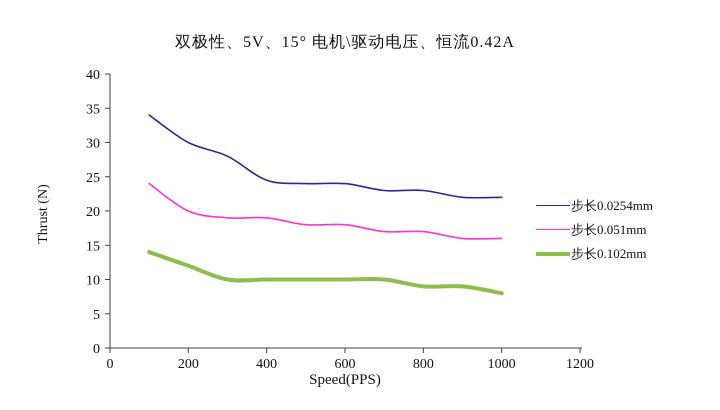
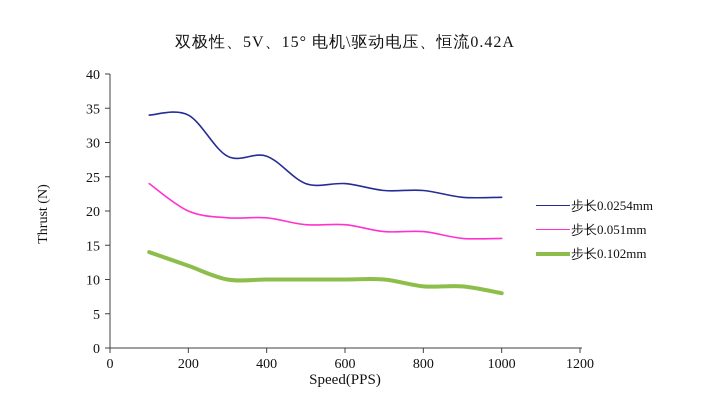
步长0.0254mm/200: 30 -> 34
步长0.0254mm/400: 24 -> 28
